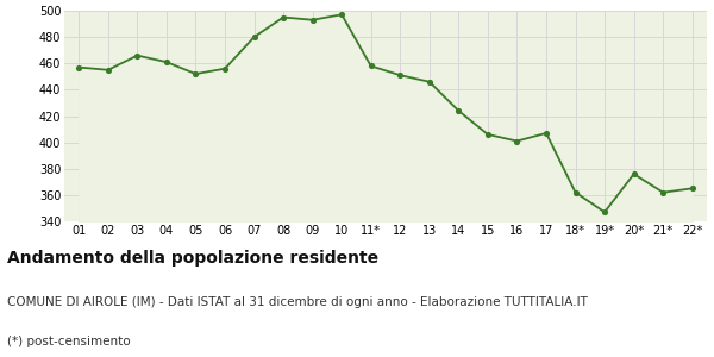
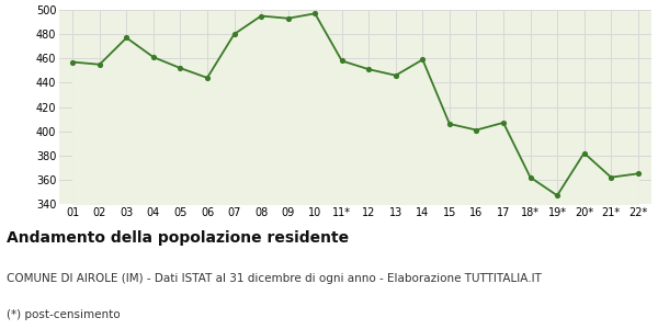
03: 466 -> 477
06: 456 -> 444
14: 424 -> 459
20*: 376 -> 382
